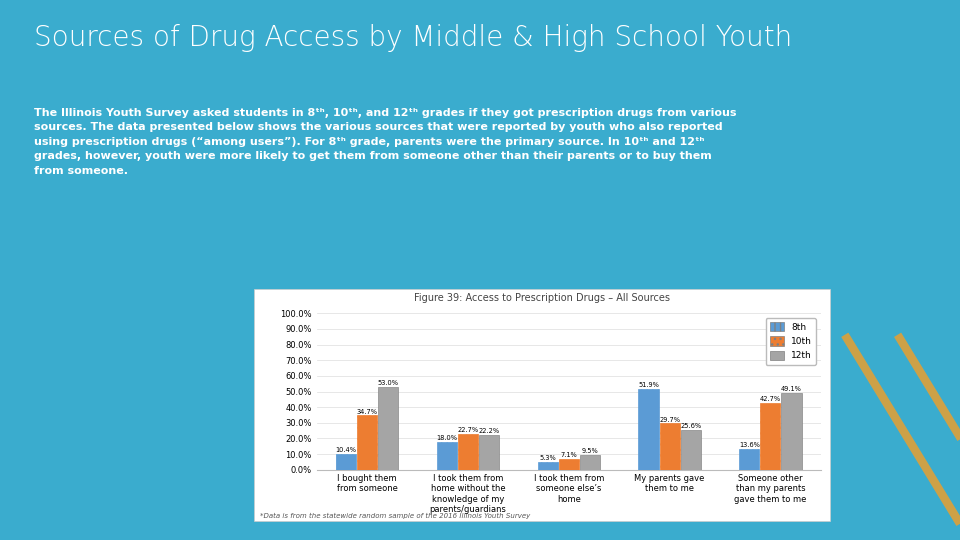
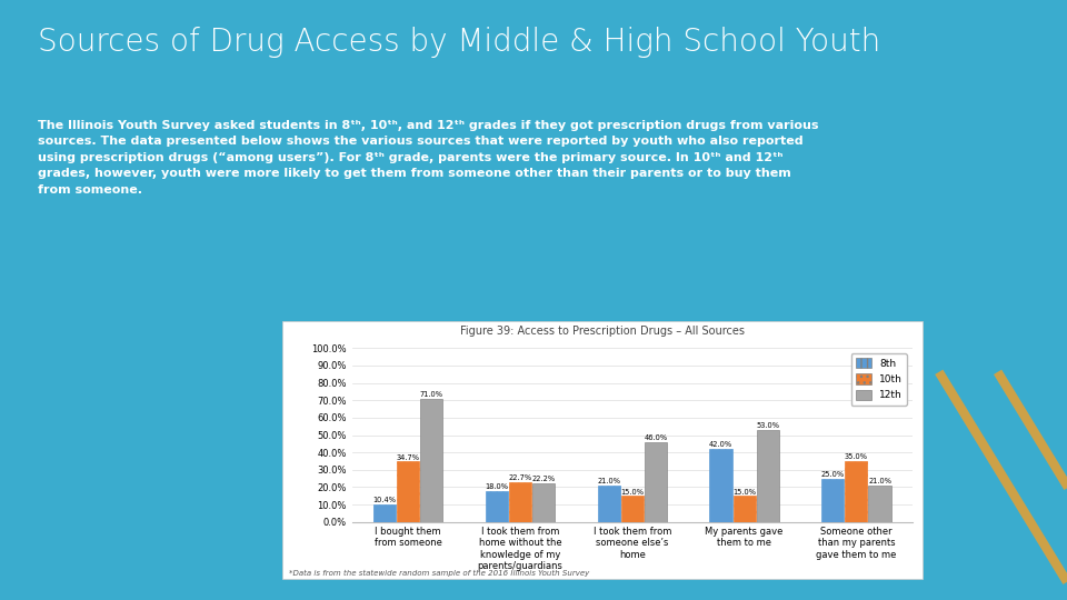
12th/I bought them from someone: 53% -> 71%
8th/I took them from someone else’s home: 5% -> 21%
10th/I took them from someone else’s home: 7% -> 15%
12th/I took them from someone else’s home: 10% -> 46%
8th/My parents gave them to me: 52% -> 42%
10th/My parents gave them to me: 30% -> 15%
12th/My parents gave them to me: 26% -> 53%
8th/Someone other than my parents gave them to me: 14% -> 25%
10th/Someone other than my parents gave them to me: 43% -> 35%
12th/Someone other than my parents gave them to me: 49% -> 21%
